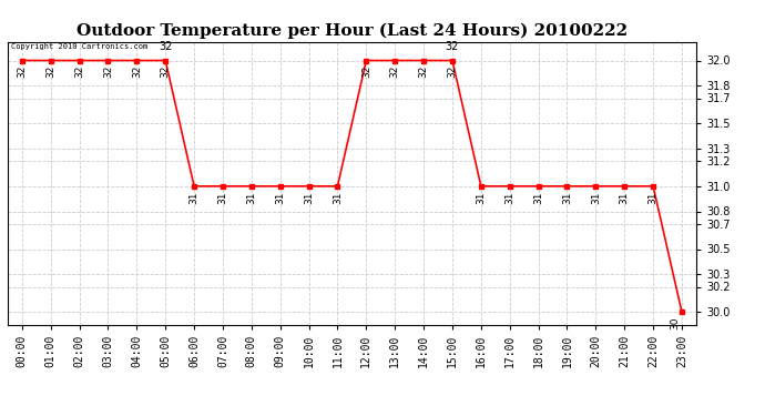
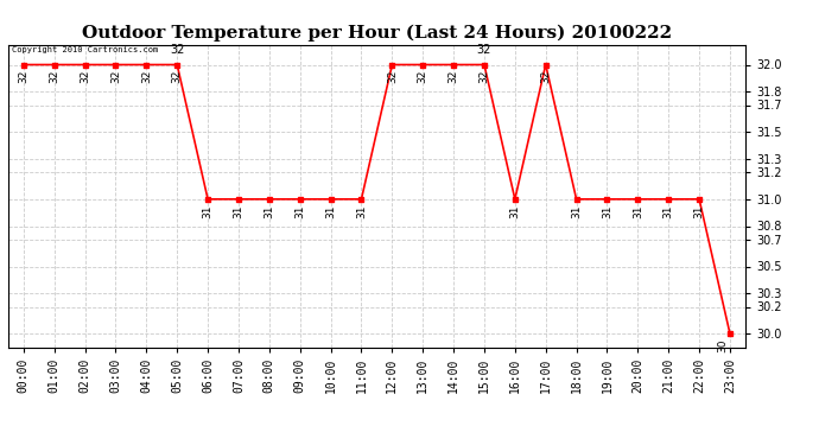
17:00: 31 -> 32
